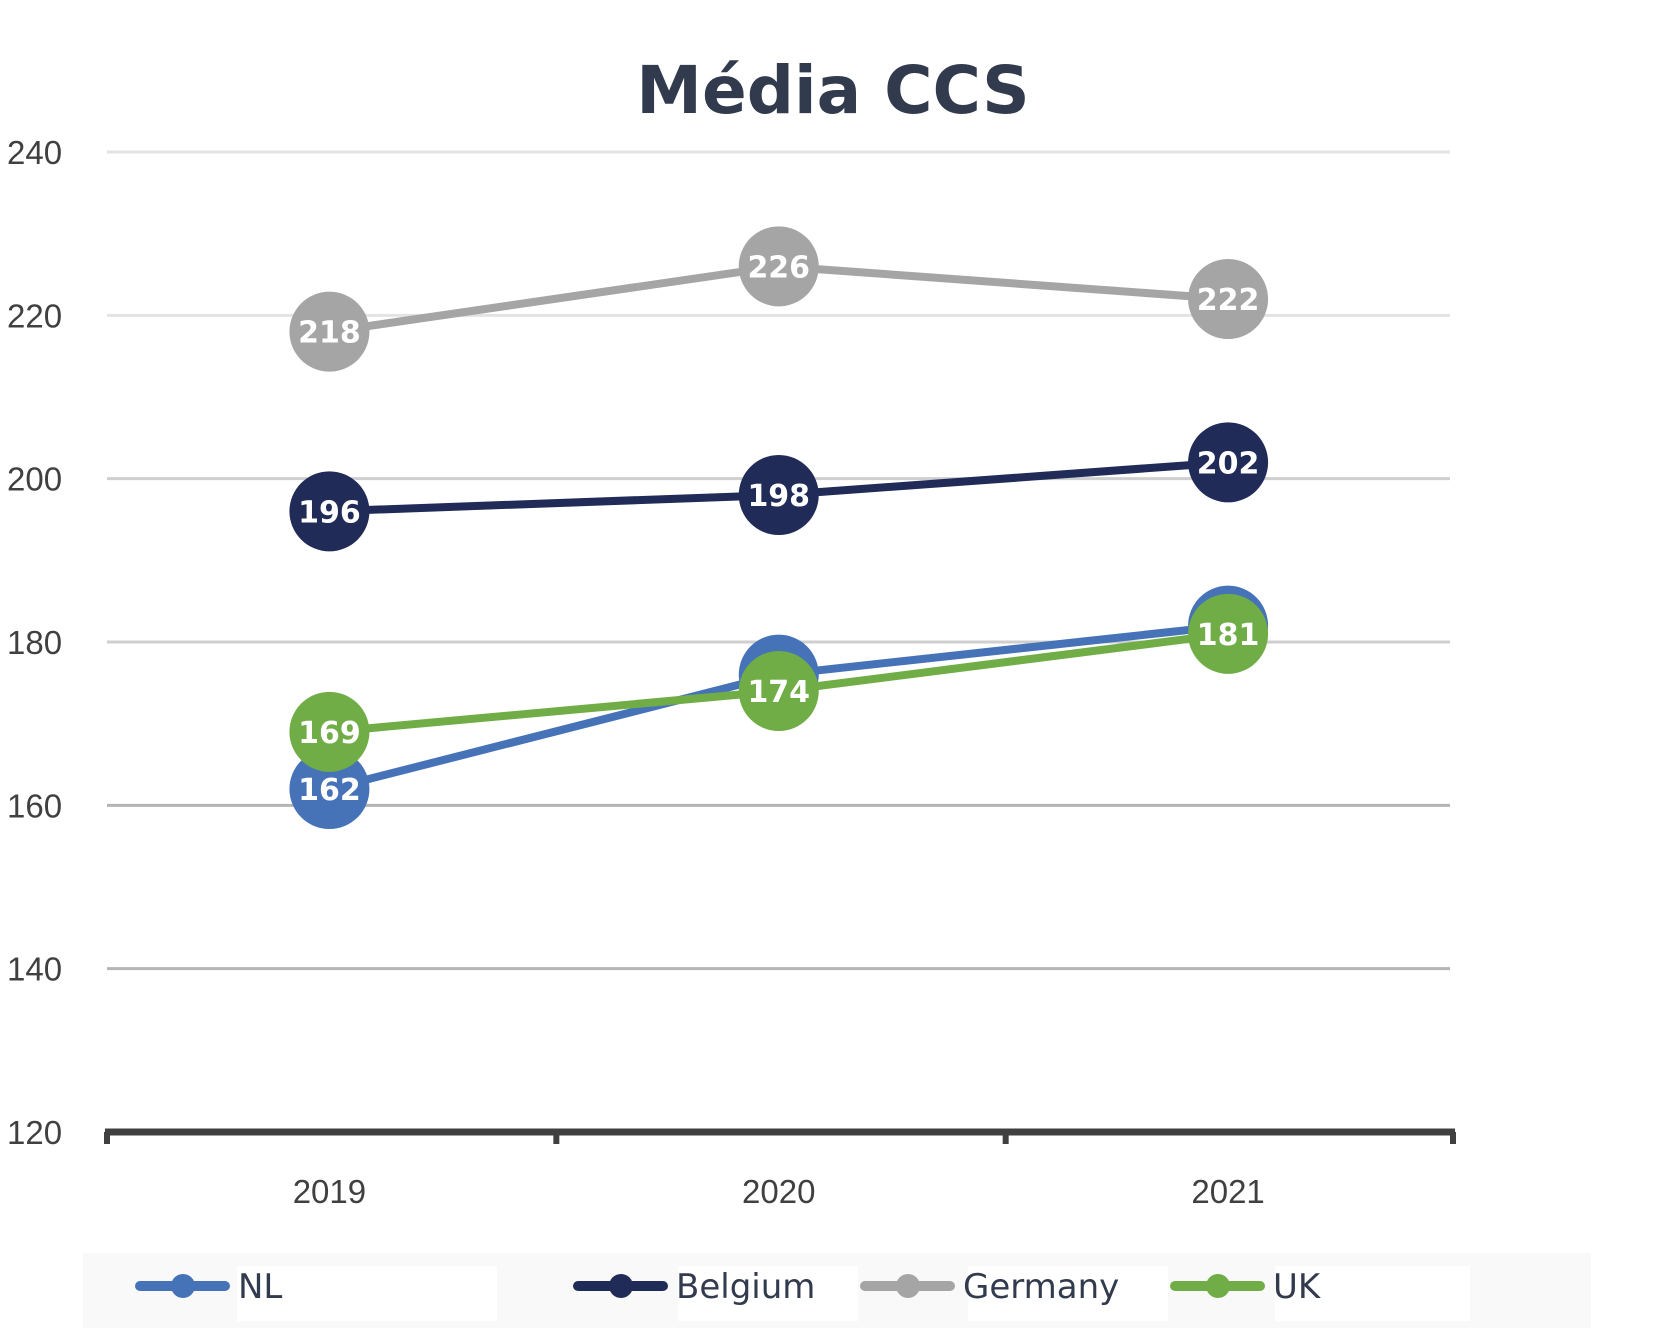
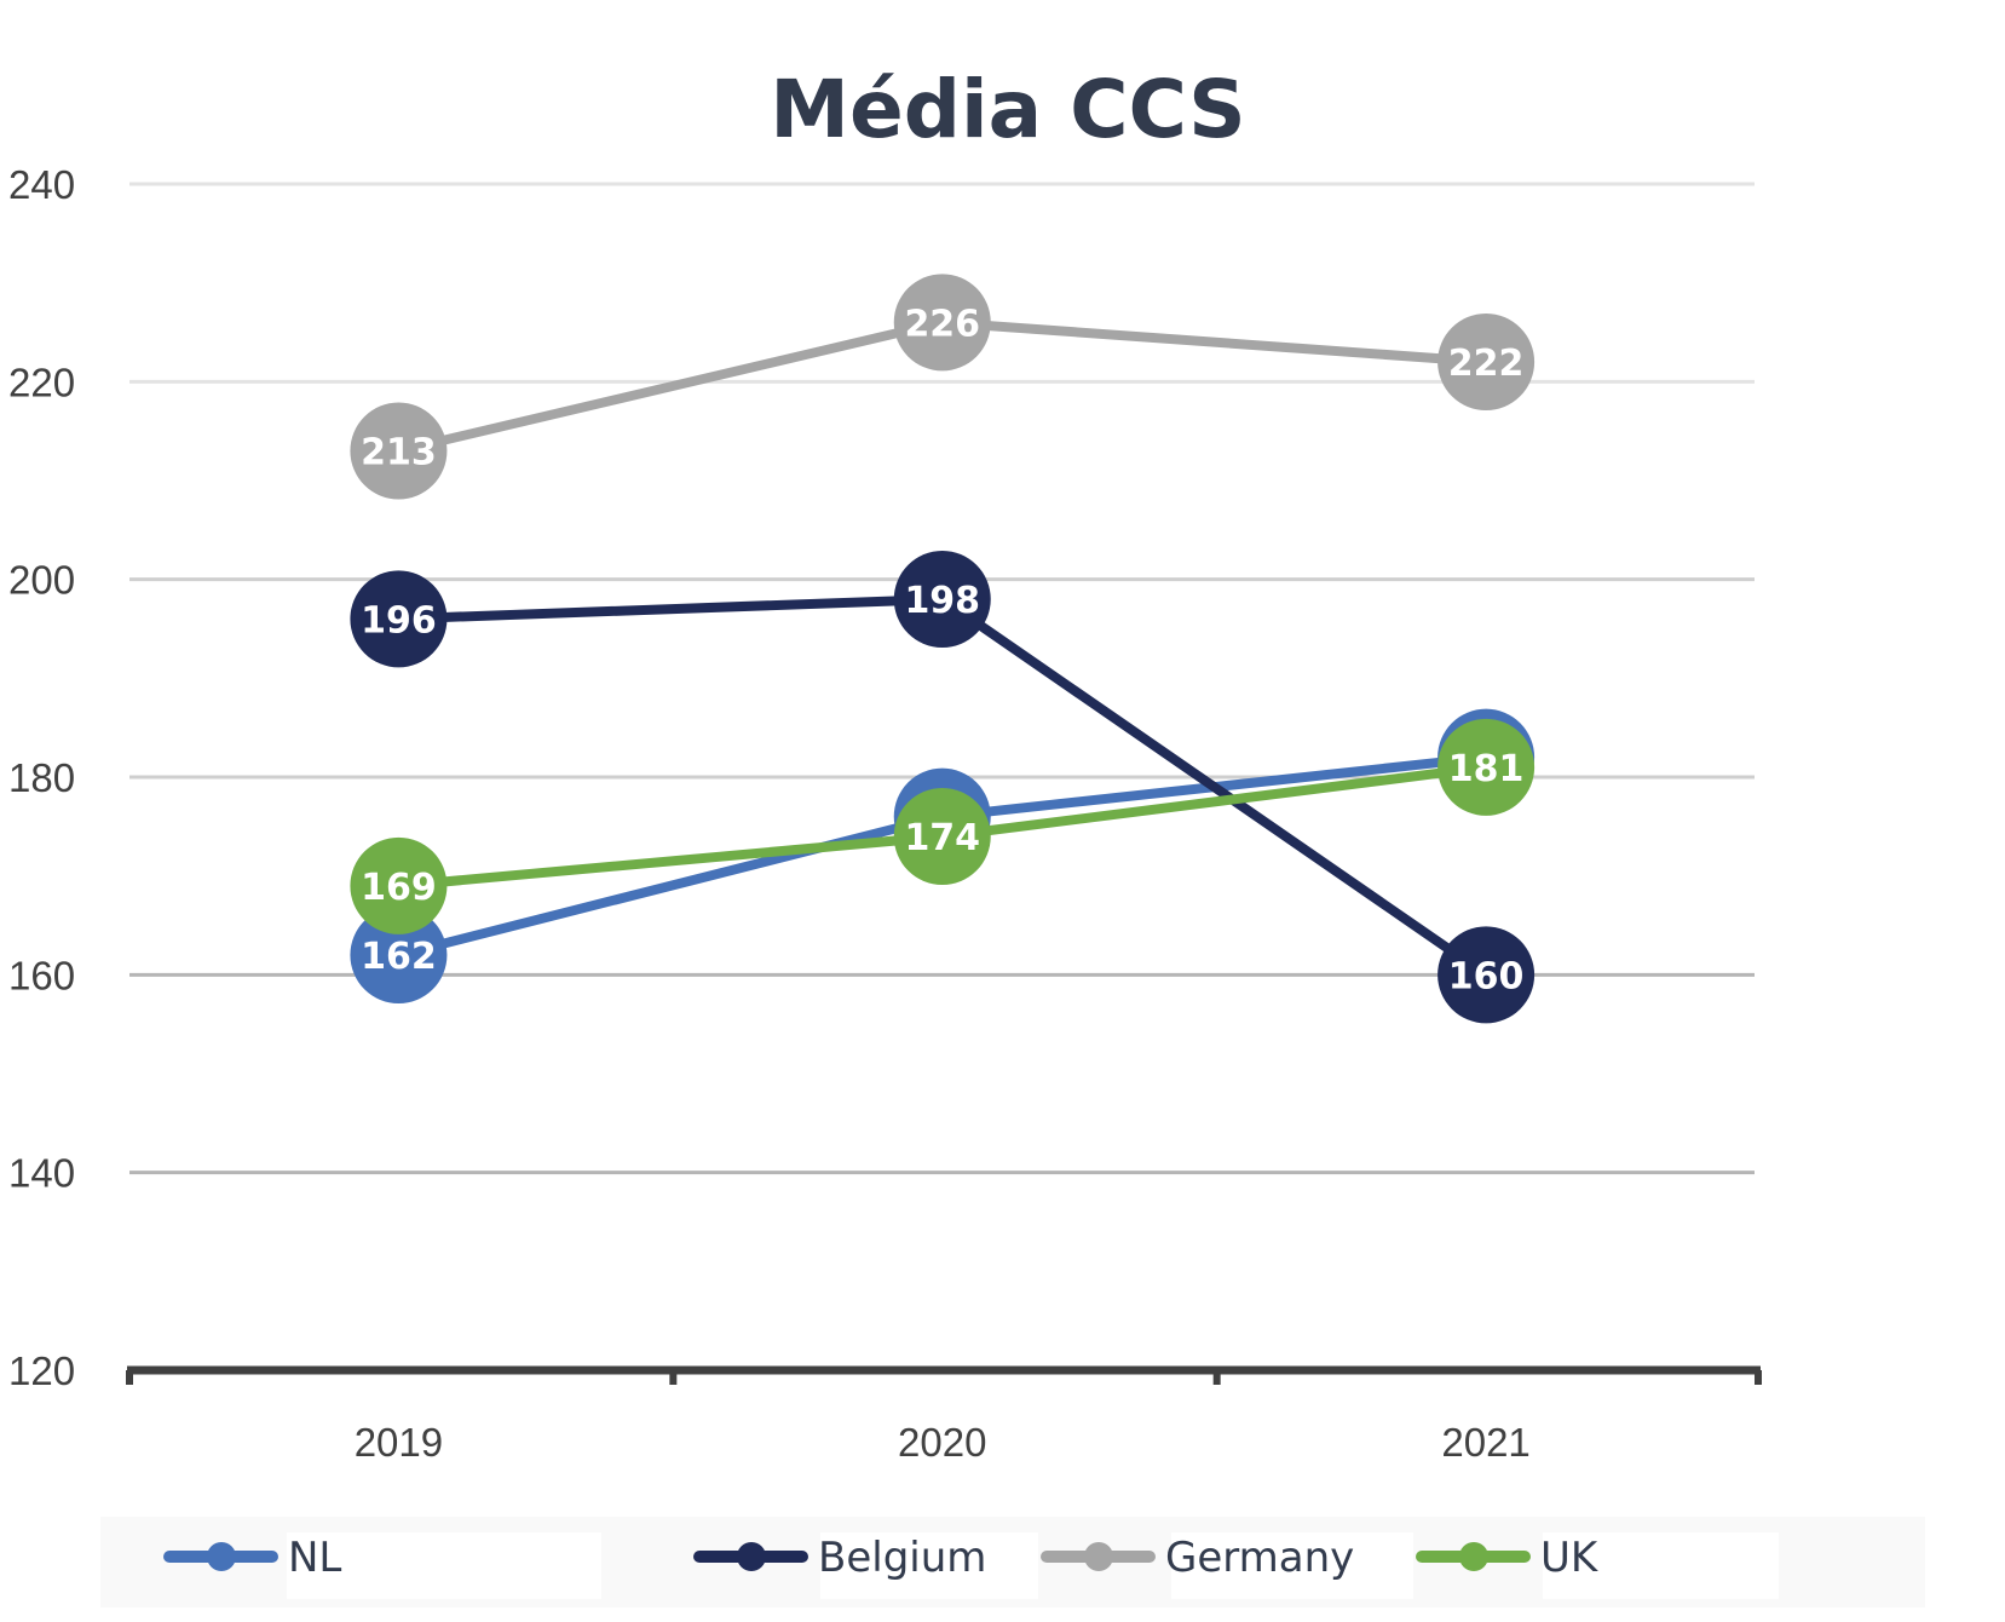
Germany/2019: 218 -> 213
Belgium/2021: 202 -> 160
